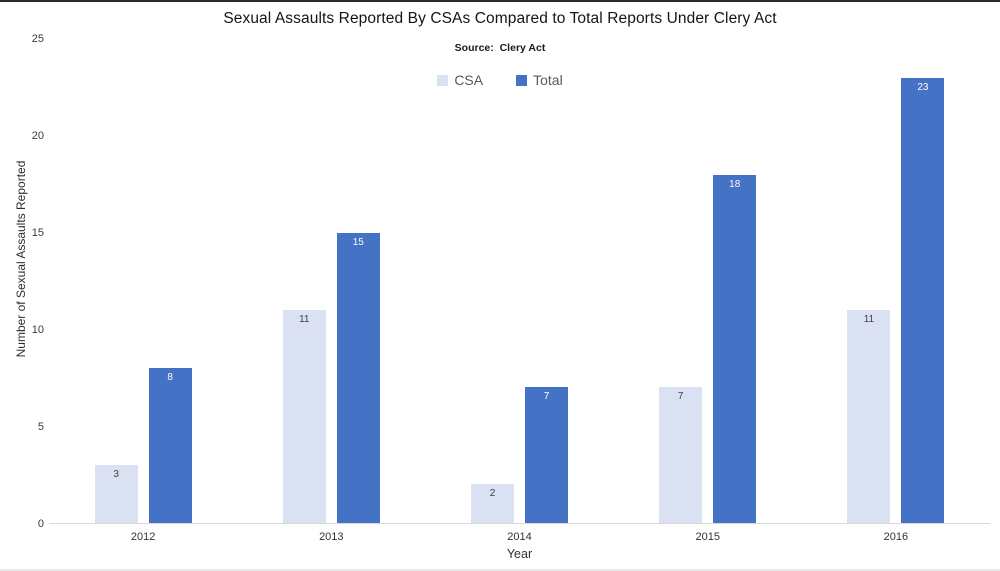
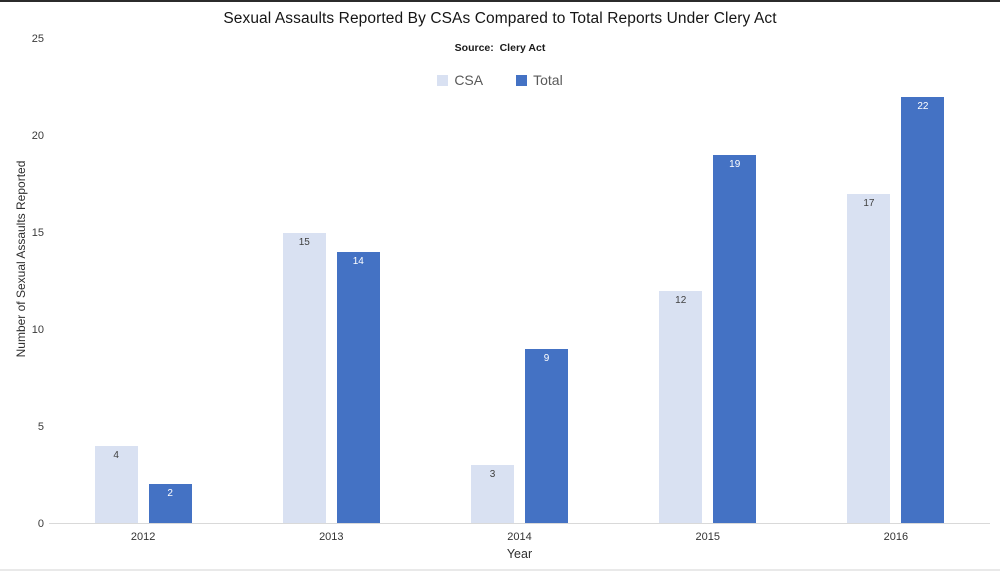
CSA/2012: 3 -> 4
Total/2012: 8 -> 2
CSA/2013: 11 -> 15
Total/2013: 15 -> 14
CSA/2014: 2 -> 3
Total/2014: 7 -> 9
CSA/2015: 7 -> 12
Total/2015: 18 -> 19
CSA/2016: 11 -> 17
Total/2016: 23 -> 22
